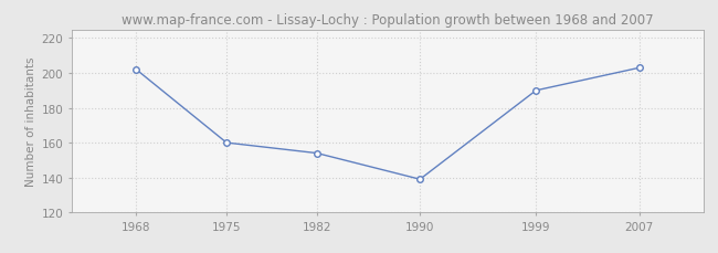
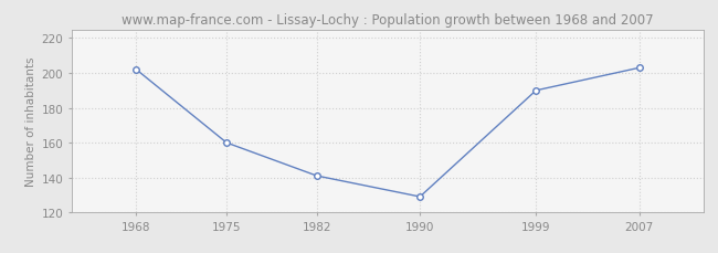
1982: 154 -> 141
1990: 139 -> 129
